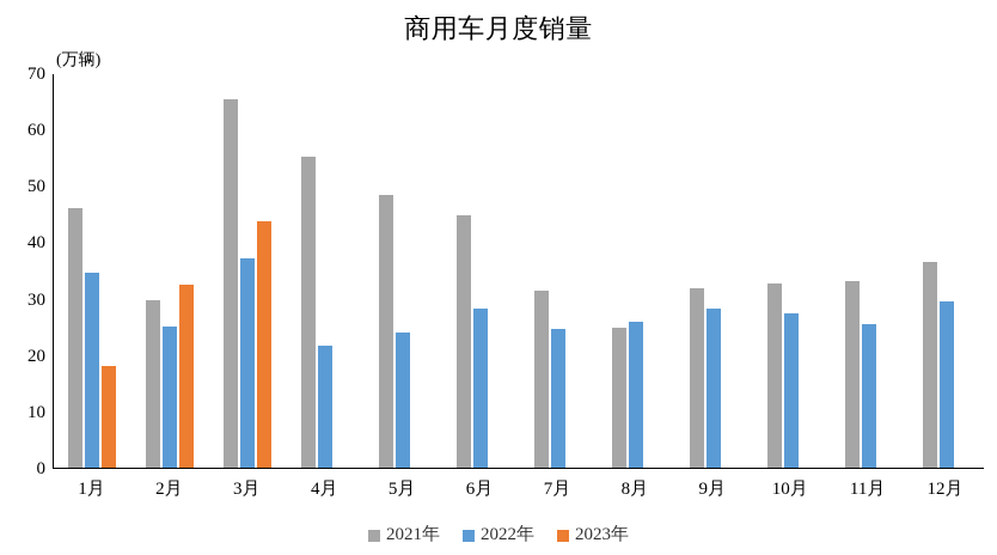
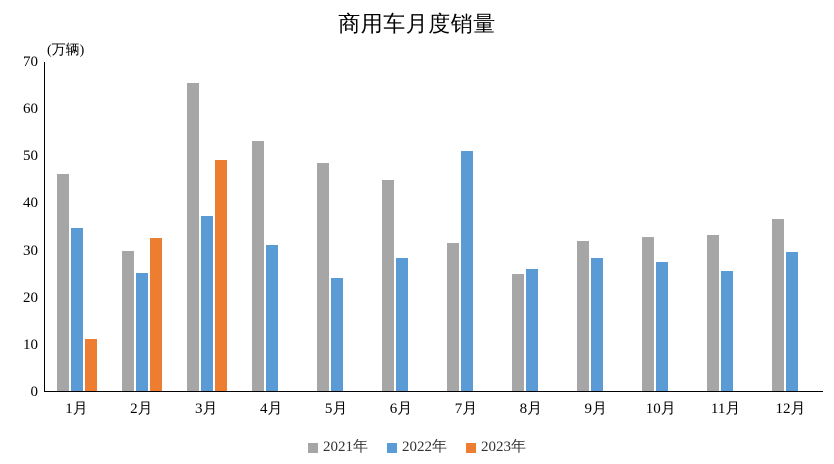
2023年/1月: 18 -> 11
2023年/3月: 44 -> 49
2021年/4月: 55 -> 53
2022年/4月: 22 -> 31
2022年/7月: 25 -> 51
